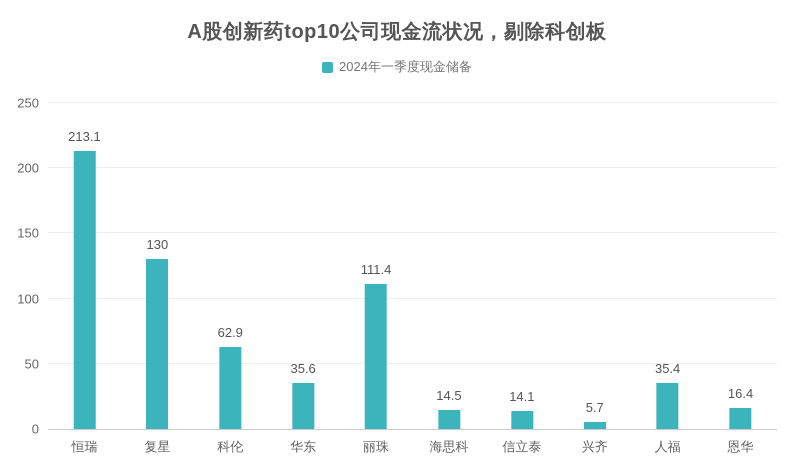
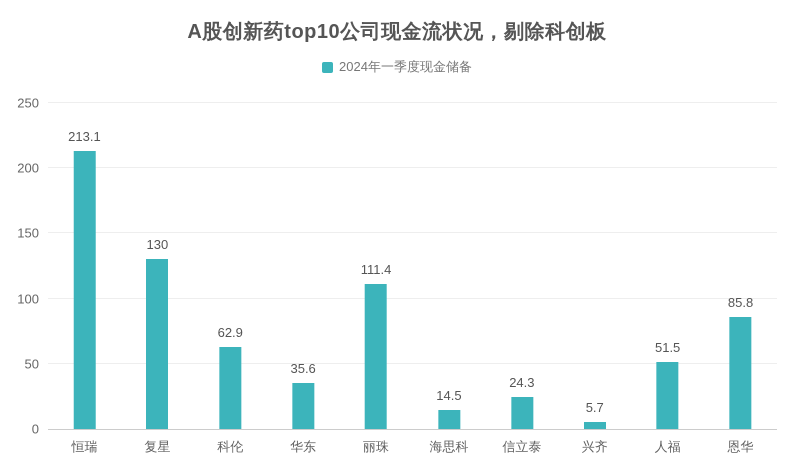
信立泰: 14.1 -> 24.3
人福: 35.4 -> 51.5
恩华: 16.4 -> 85.8
